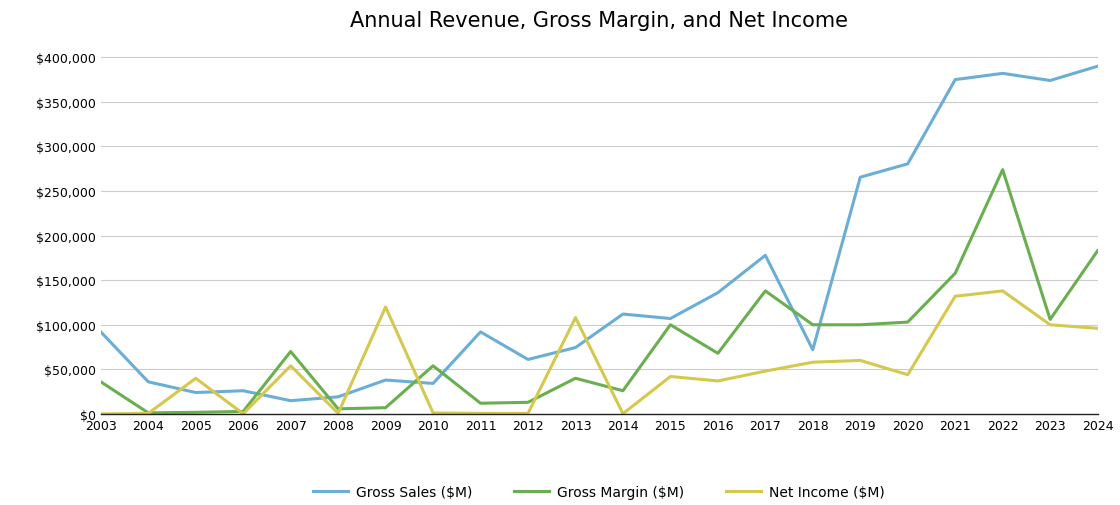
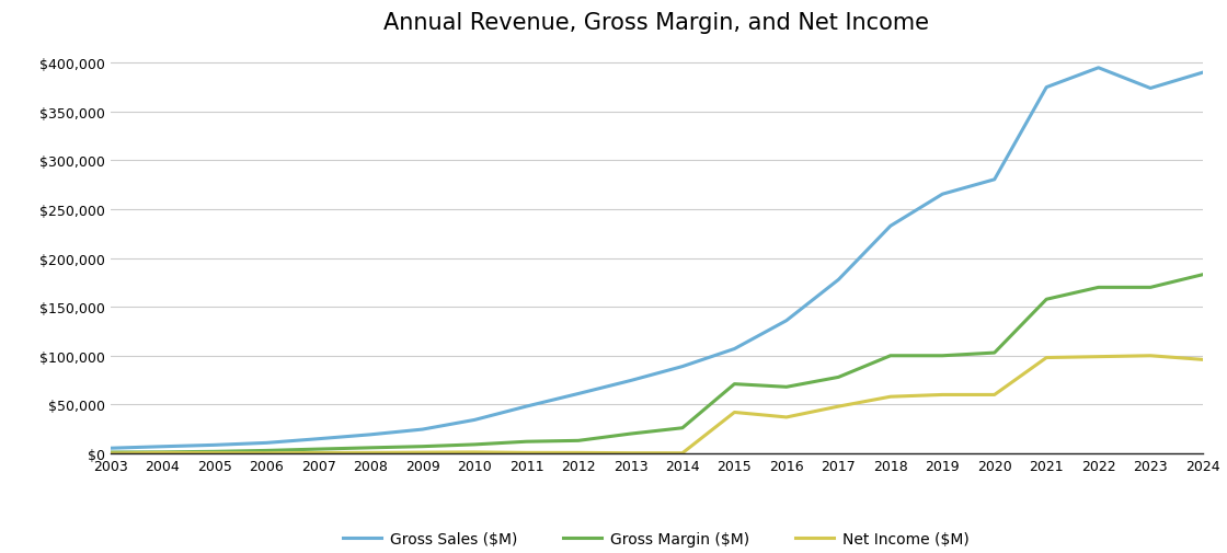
Gross Sales ($M)/2003: $92,000 -> $5,000
Gross Margin ($M)/2003: $36,000 -> $1,000
Gross Sales ($M)/2004: $36,000 -> $7,000
Gross Sales ($M)/2005: $24,000 -> $8,000
Net Income ($M)/2005: $40,000 -> $0
Gross Sales ($M)/2006: $26,000 -> $11,000
Gross Margin ($M)/2007: $70,000 -> $4,000
Net Income ($M)/2007: $54,000 -> $0
Gross Sales ($M)/2009: $38,000 -> $25,000
Net Income ($M)/2009: $120,000 -> $1,000
Gross Margin ($M)/2010: $54,000 -> $9,000
Gross Sales ($M)/2011: $92,000 -> $48,000
Gross Margin ($M)/2013: $40,000 -> $20,000
Net Income ($M)/2013: $108,000 -> $0
Gross Sales ($M)/2014: $112,000 -> $89,000
Gross Margin ($M)/2015: $100,000 -> $71,000
Gross Margin ($M)/2017: $138,000 -> $78,000
Gross Sales ($M)/2018: $72,000 -> $233,000
Net Income ($M)/2020: $44,000 -> $60,000
Net Income ($M)/2021: $132,000 -> $98,000
Gross Sales ($M)/2022: $382,000 -> $395,000
Gross Margin ($M)/2022: $274,000 -> $170,000
Net Income ($M)/2022: $138,000 -> $99,000
Gross Margin ($M)/2023: $106,000 -> $170,000
